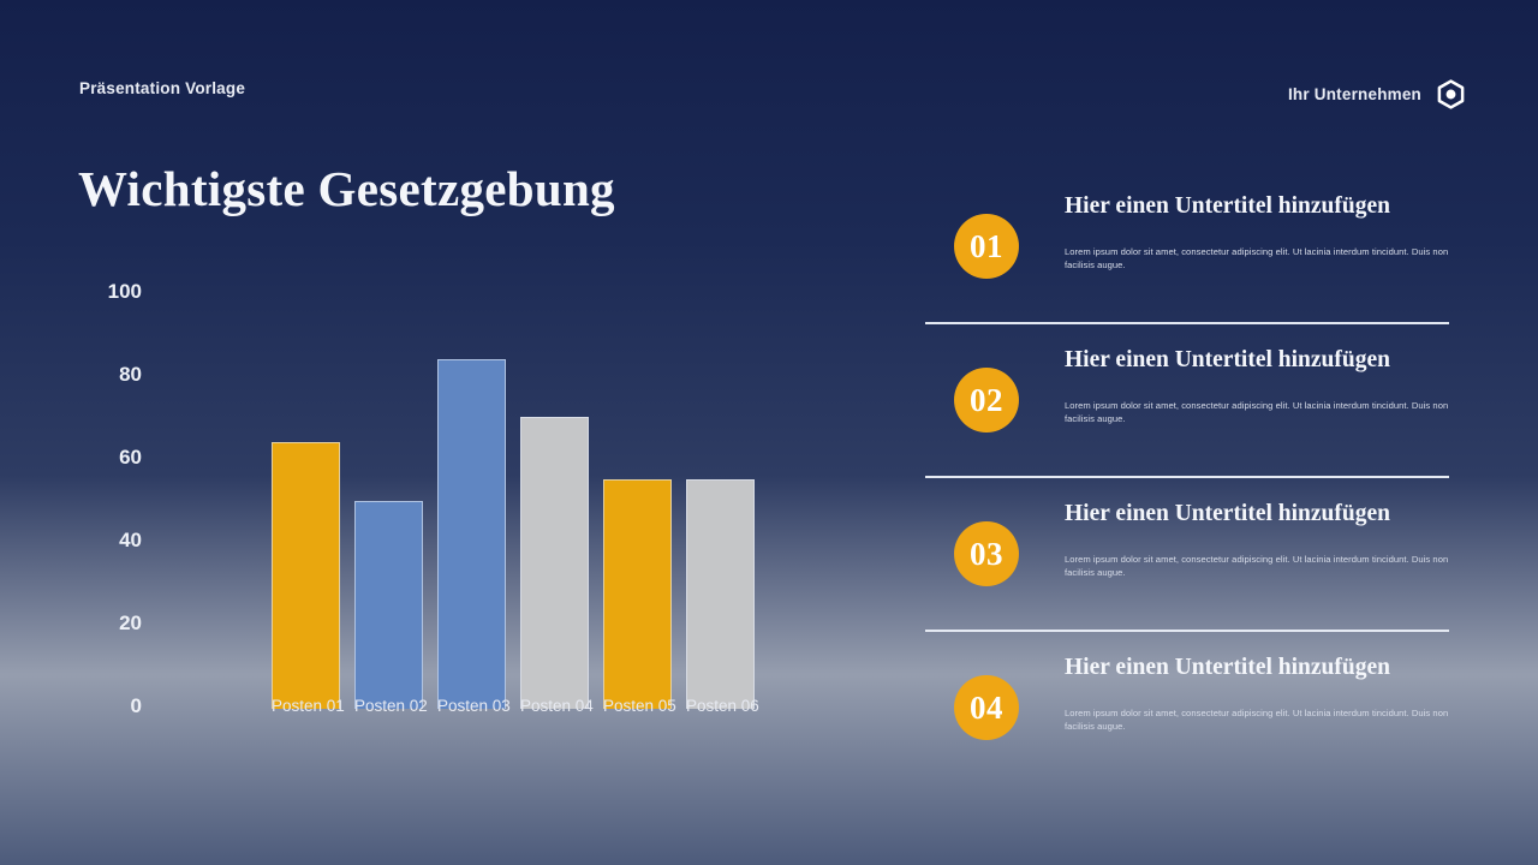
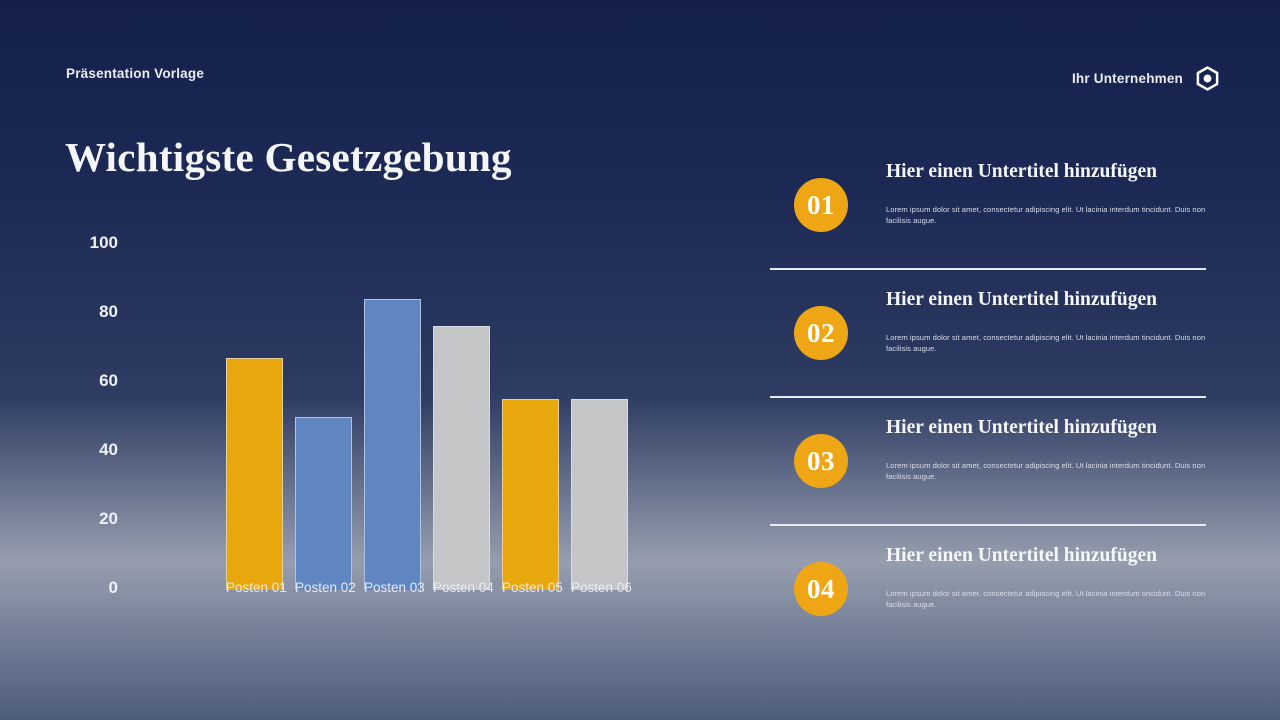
Posten 01: 64 -> 67
Posten 04: 70 -> 76
